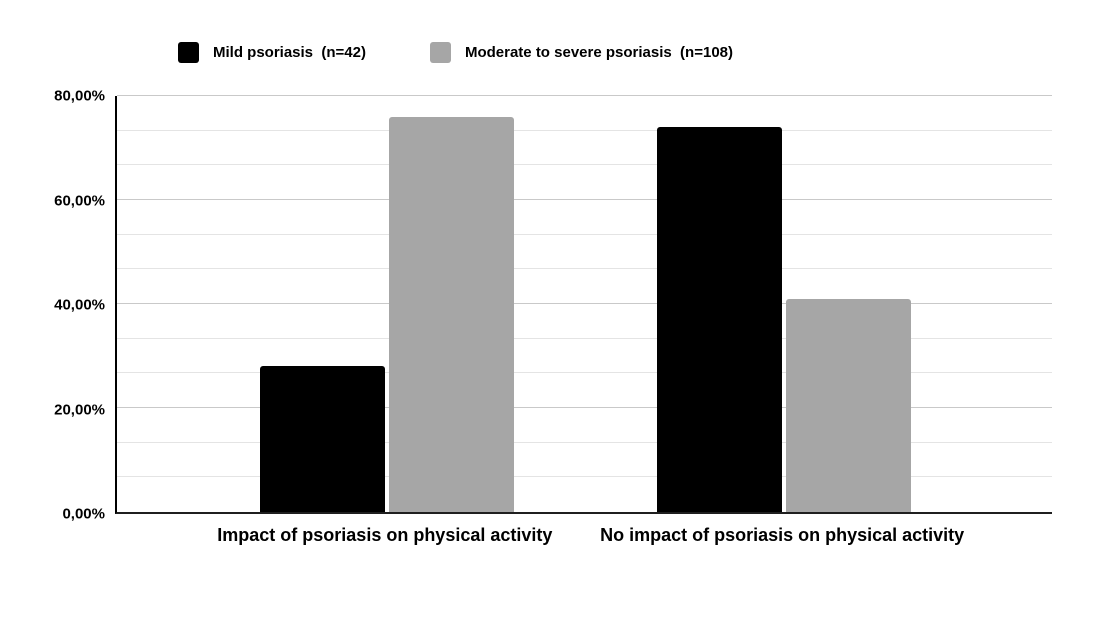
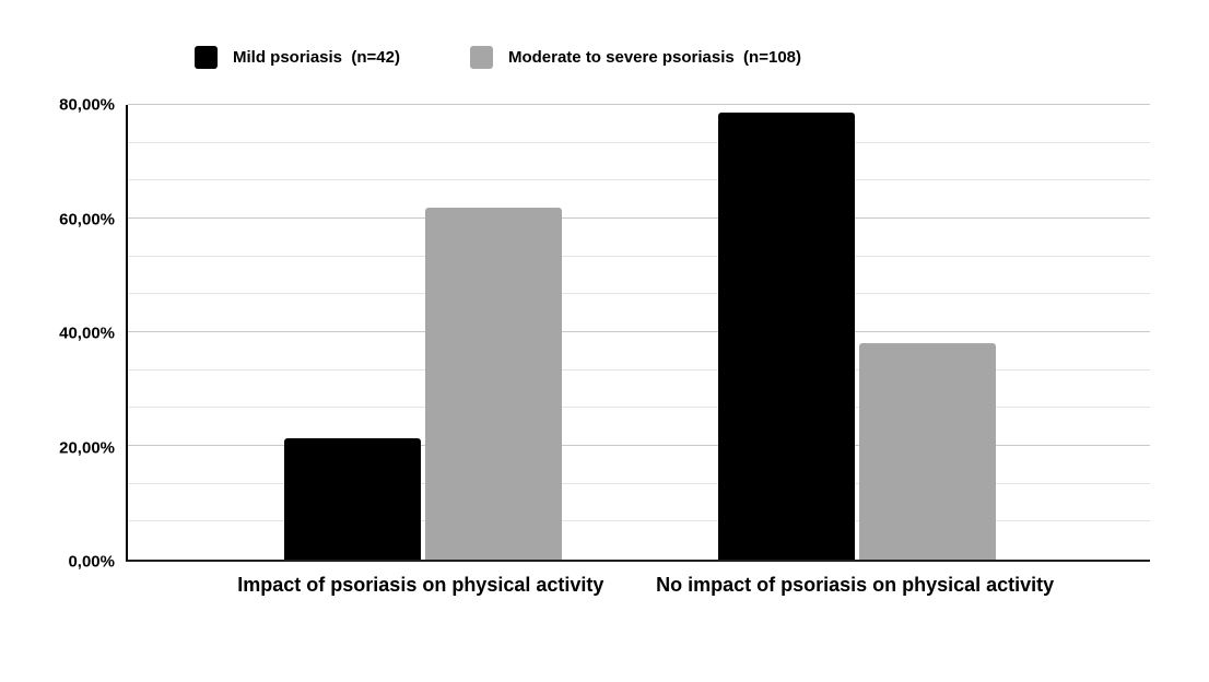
Mild psoriasis (n=42)/Impact of psoriasis on physical activity: 28% -> 21%
Moderate to severe psoriasis (n=108)/Impact of psoriasis on physical activity: 76% -> 62%
Mild psoriasis (n=42)/No impact of psoriasis on physical activity: 74% -> 79%
Moderate to severe psoriasis (n=108)/No impact of psoriasis on physical activity: 41% -> 38%
